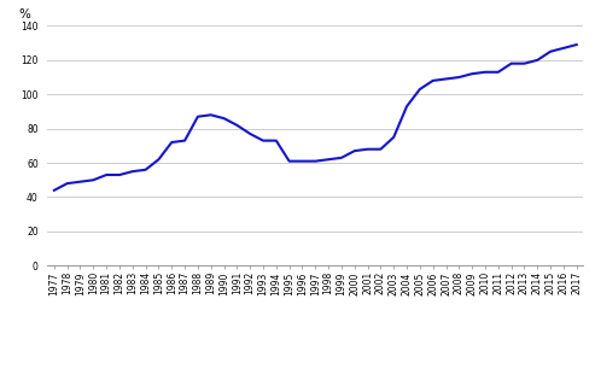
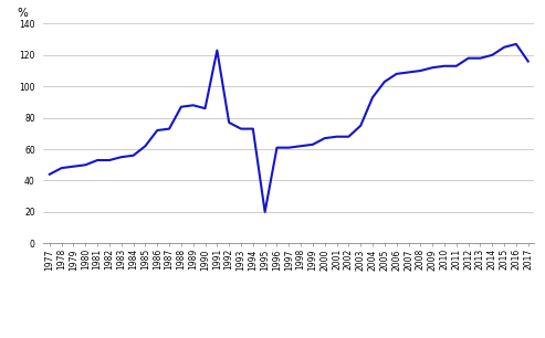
1991: 82 -> 123
1995: 61 -> 20
2017: 129 -> 116
